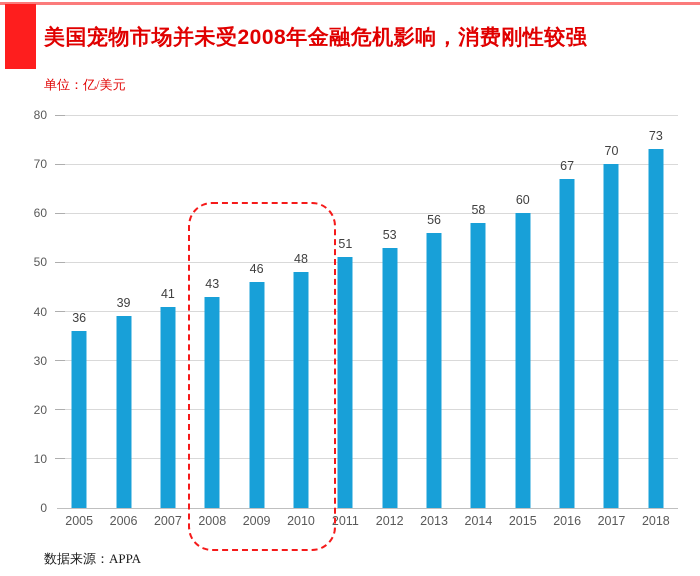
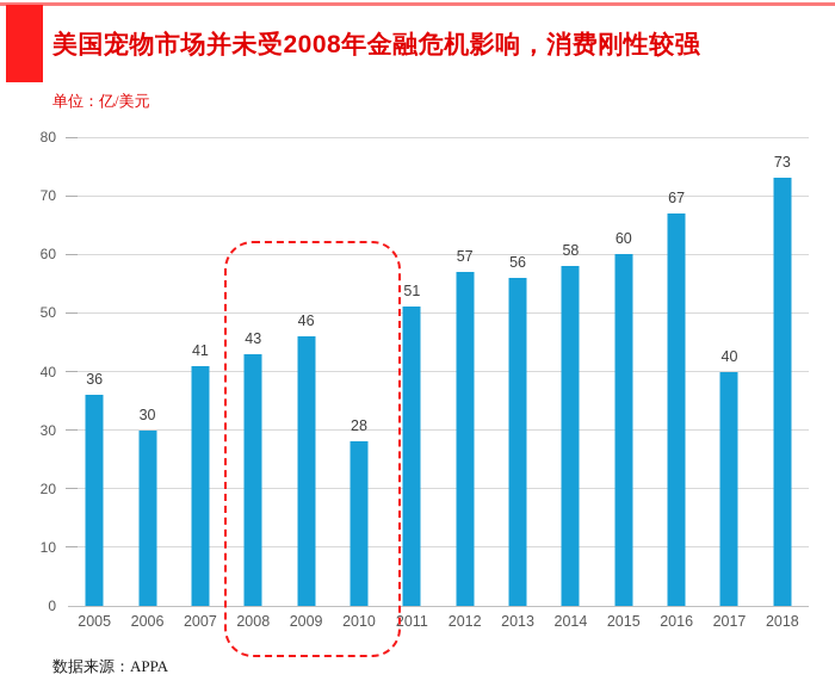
2006: 39 -> 30
2010: 48 -> 28
2012: 53 -> 57
2017: 70 -> 40
